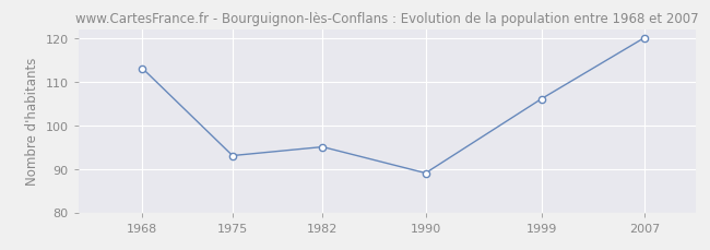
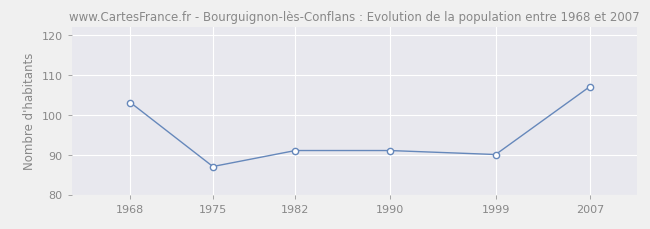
1968: 113 -> 103
1975: 93 -> 87
1982: 95 -> 91
1990: 89 -> 91
1999: 106 -> 90
2007: 120 -> 107
